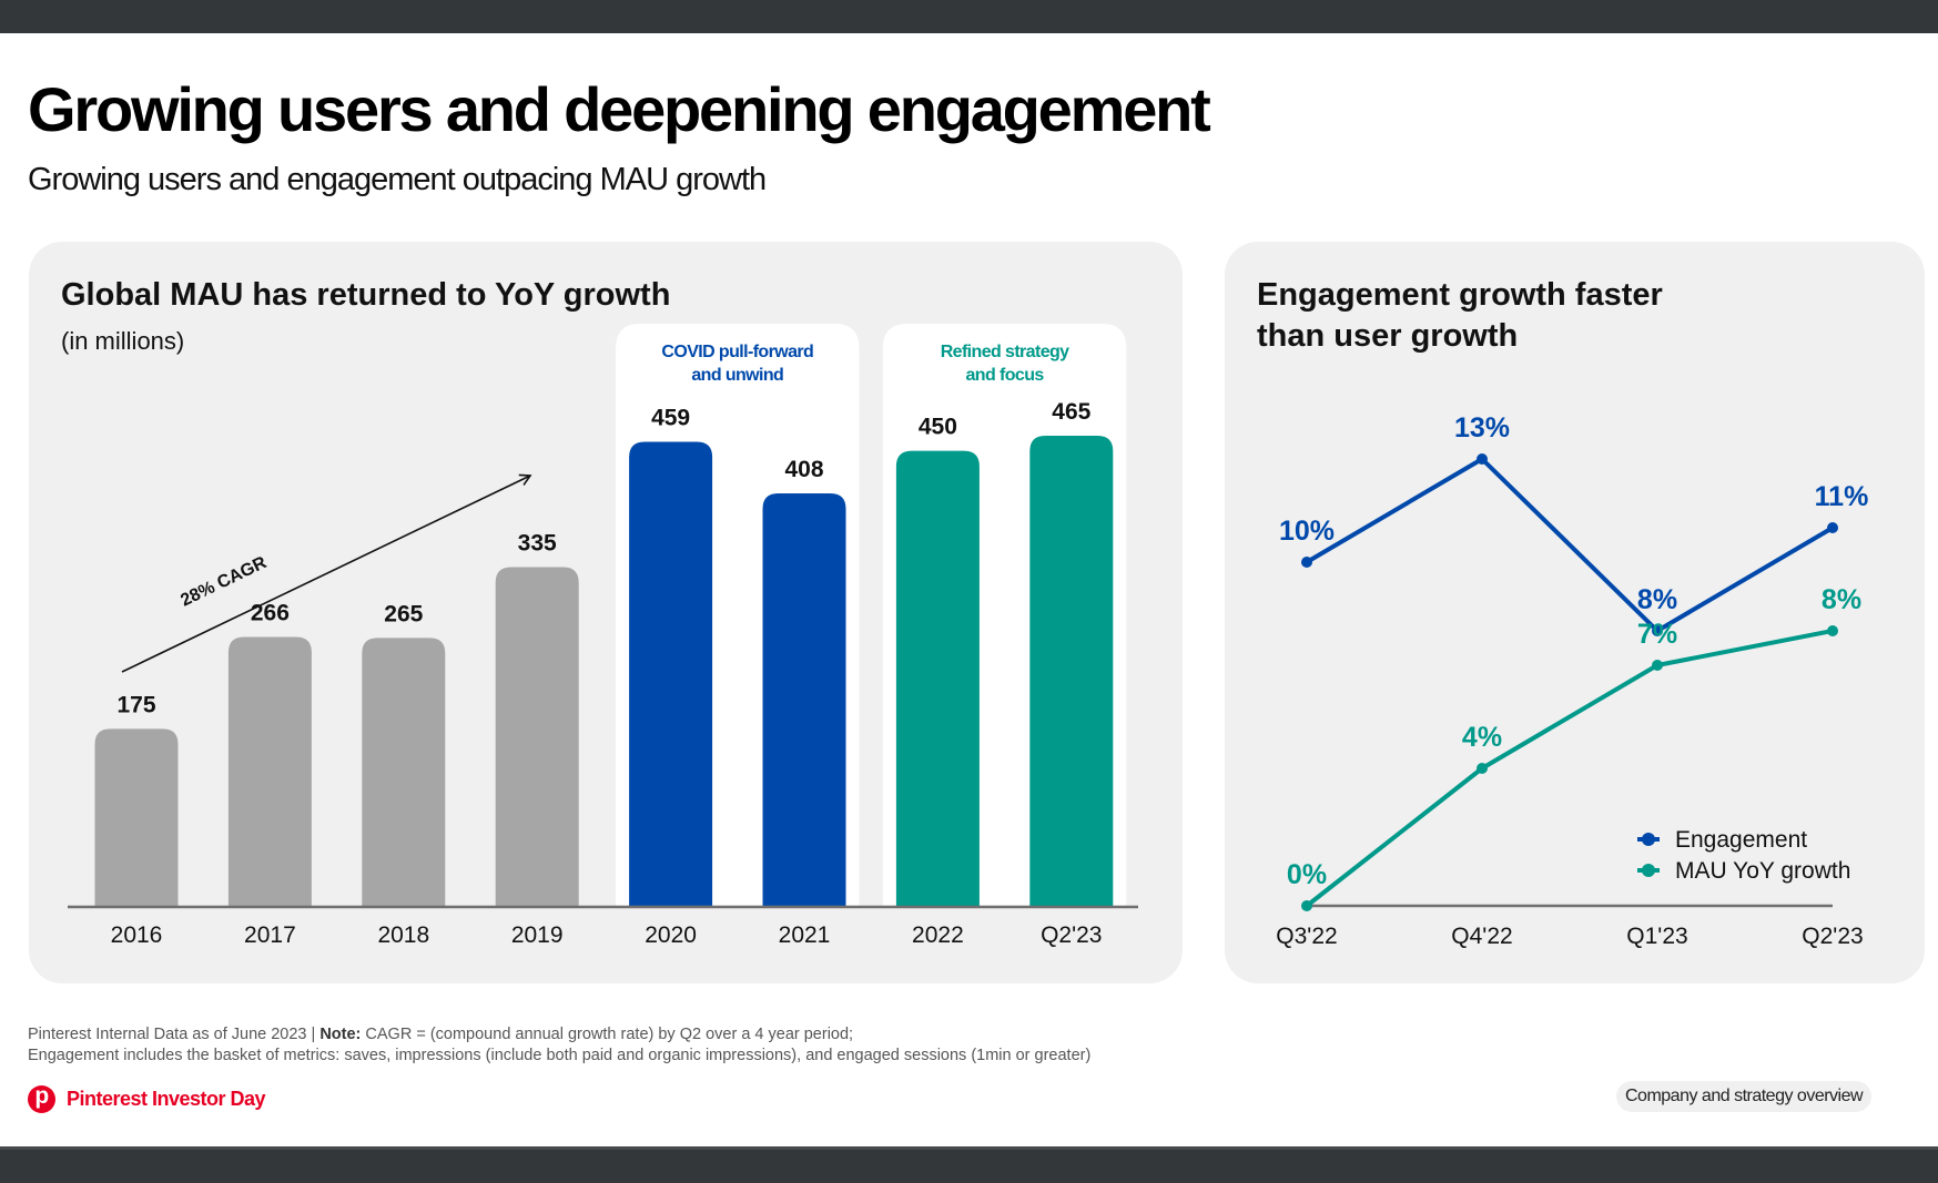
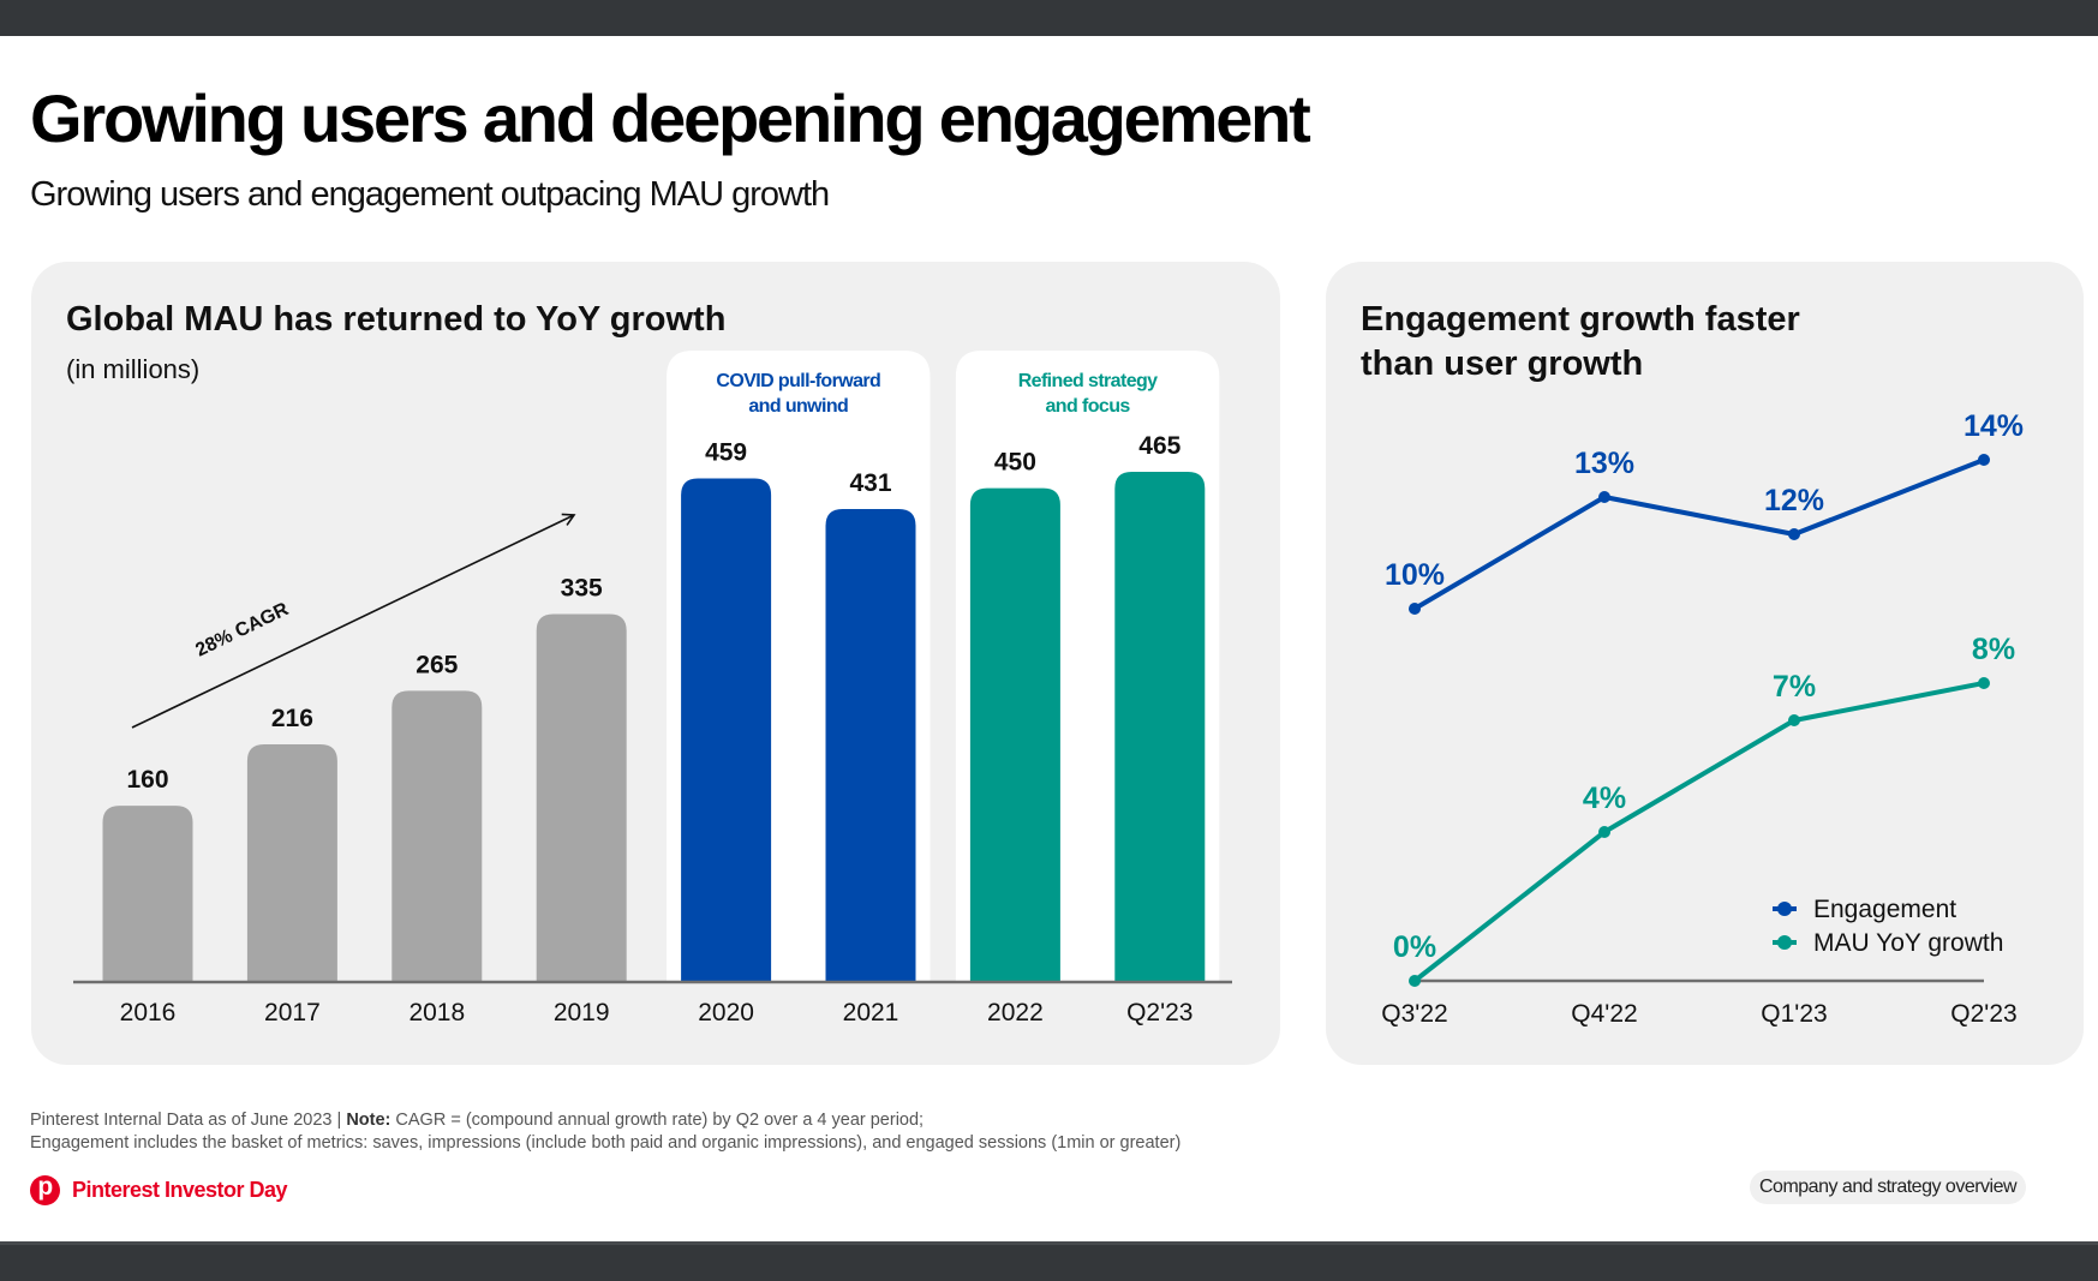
Global MAU has returned to YoY growth/2016: 175 -> 160
Global MAU has returned to YoY growth/2017: 266 -> 216
Global MAU has returned to YoY growth/2021: 408 -> 431
Engagement growth faster than user growth/Engagement/Q1'23: 8% -> 12%
Engagement growth faster than user growth/Engagement/Q2'23: 11% -> 14%
